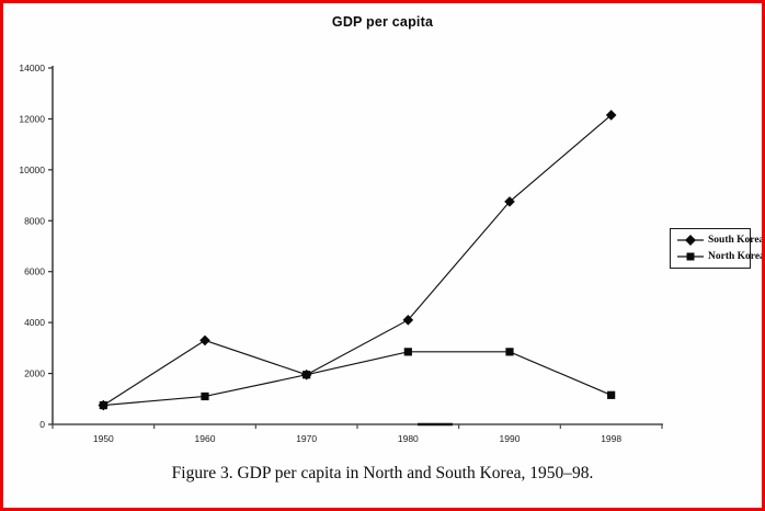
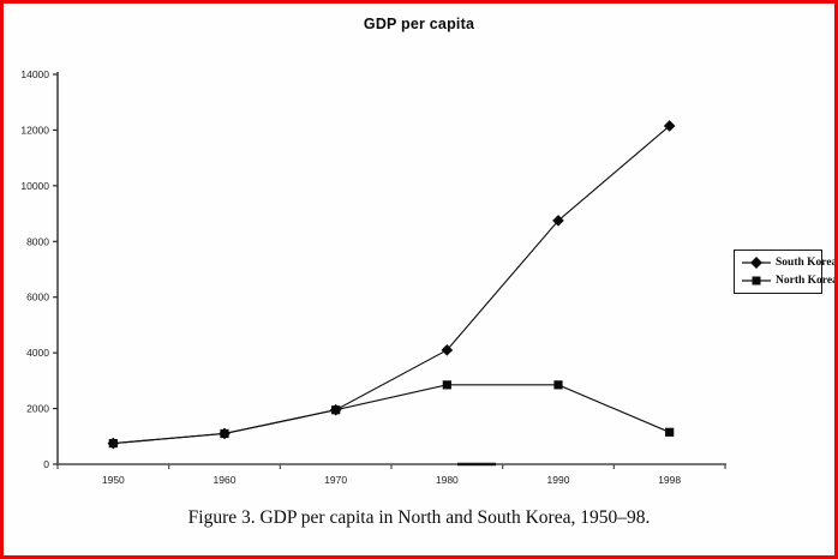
South Korea/1960: 3300 -> 1100
